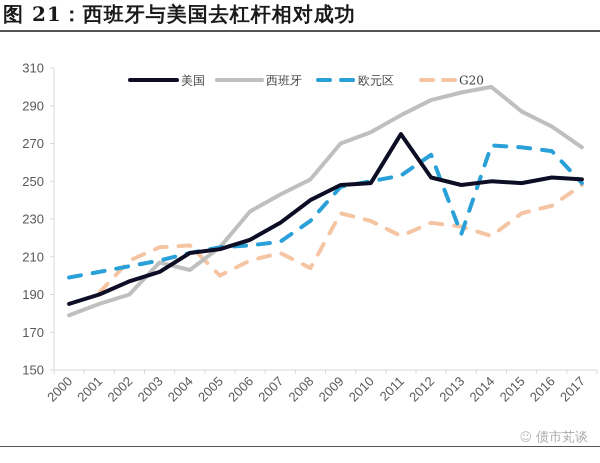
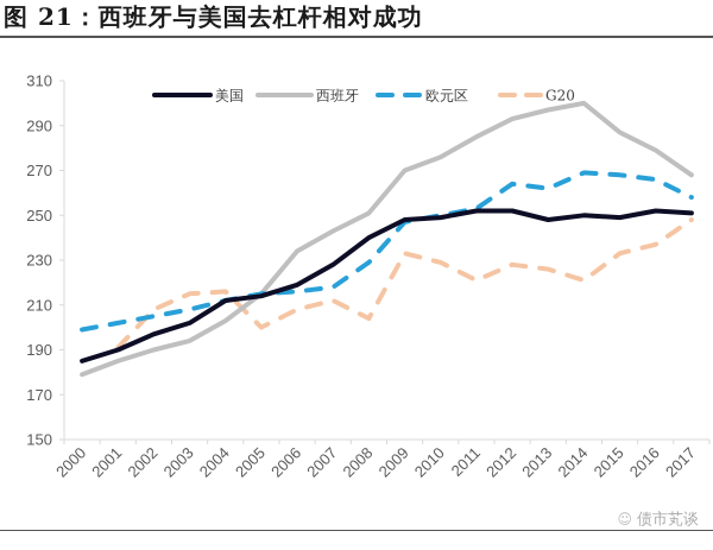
西班牙/2003: 207 -> 194
美国/2011: 275 -> 252
欧元区/2013: 222 -> 262
欧元区/2017: 249 -> 258
